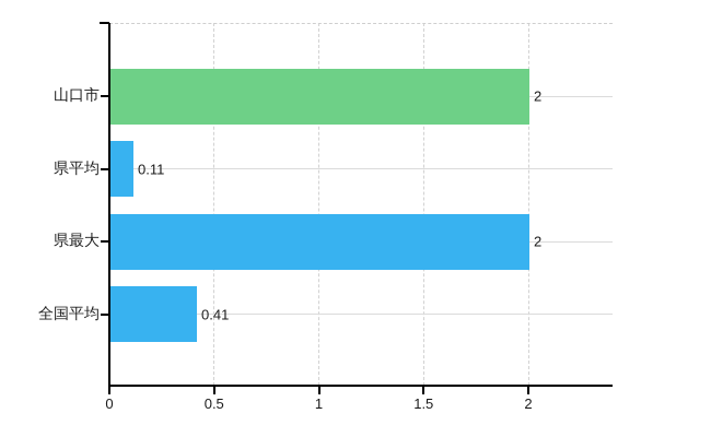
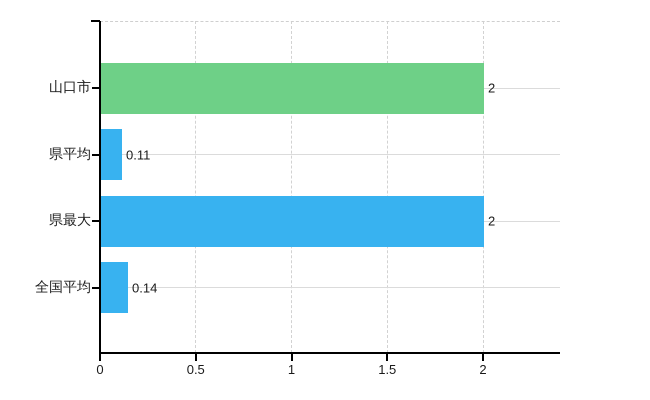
全国平均: 0.41 -> 0.14
